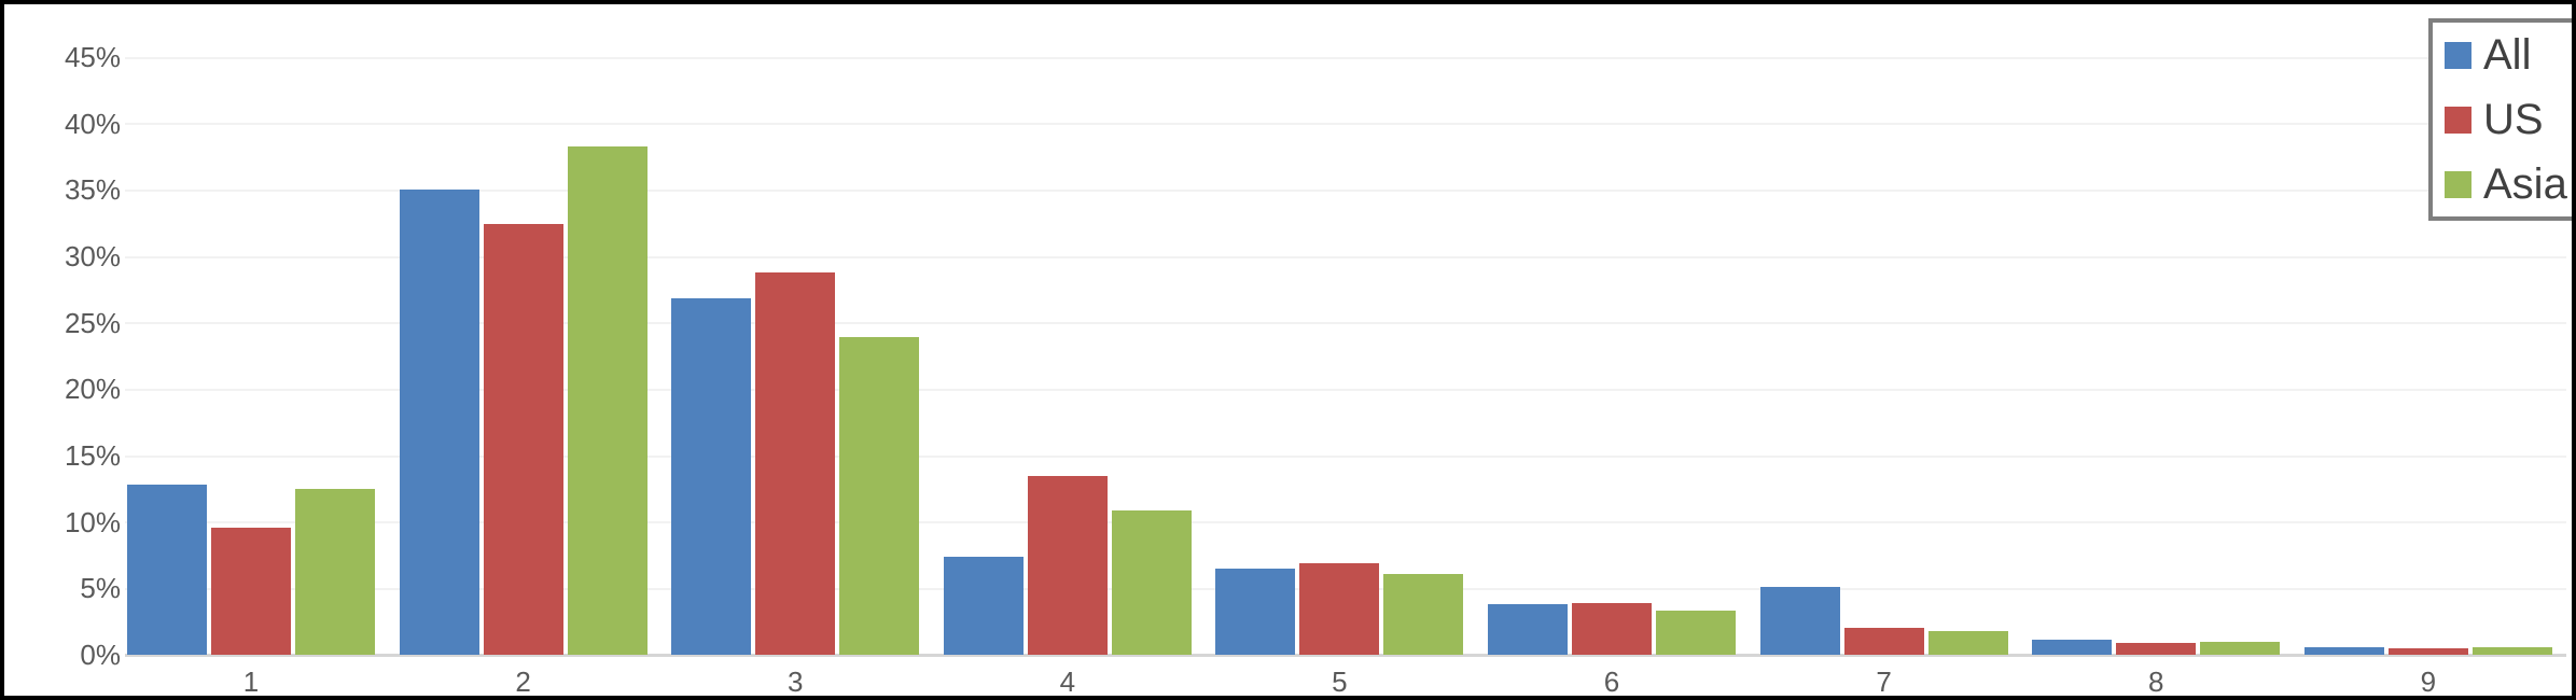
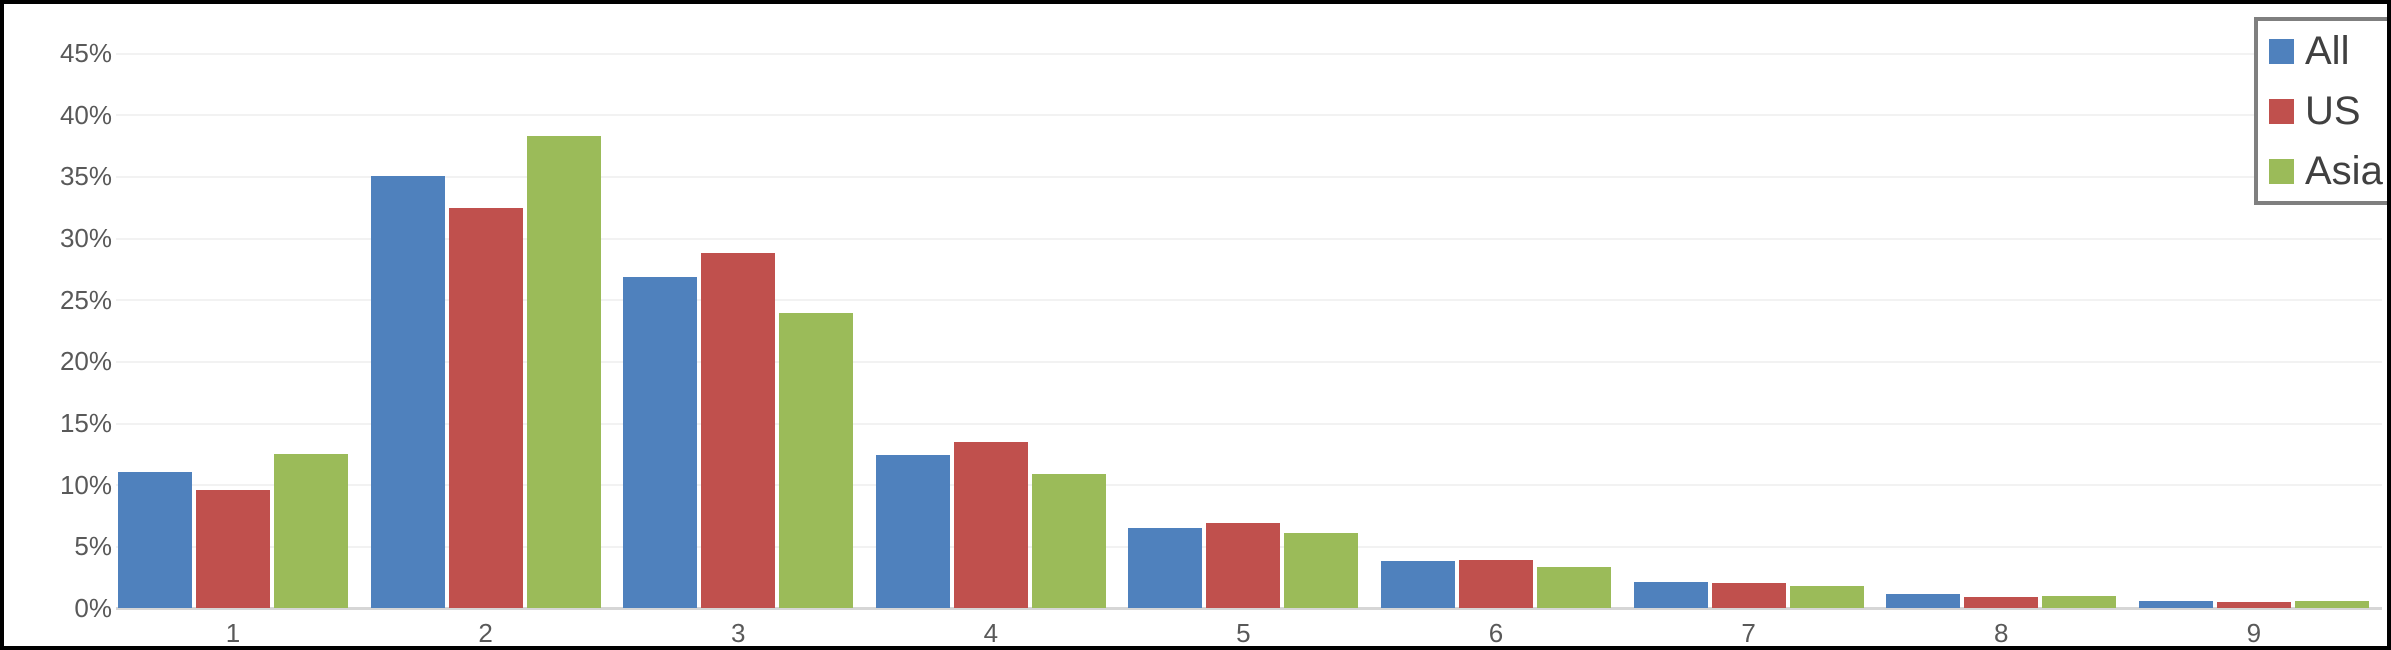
All/1: 12.8% -> 11.0%
All/4: 7.4% -> 12.4%
All/7: 5.1% -> 2.1%
